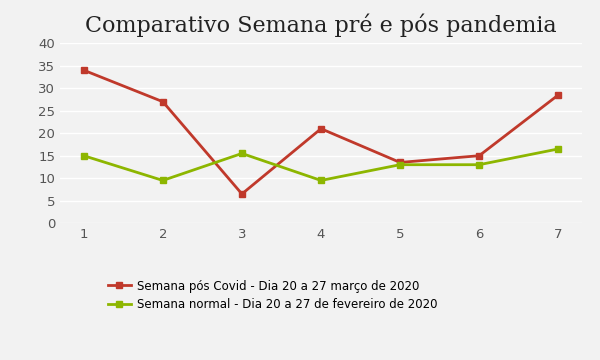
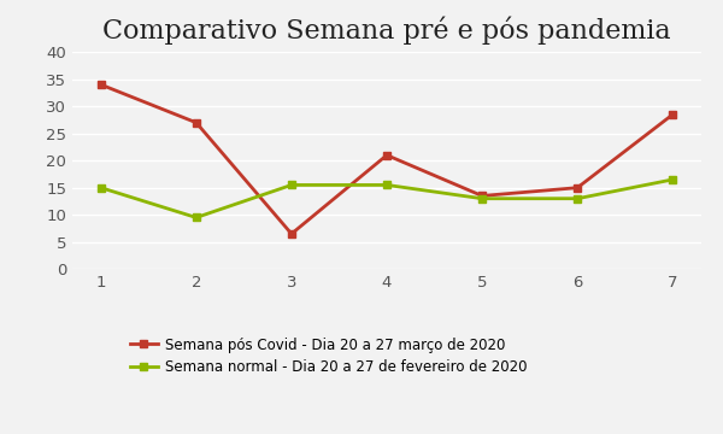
Semana normal - Dia 20 a 27 de fevereiro de 2020/4: 9.5 -> 15.5
